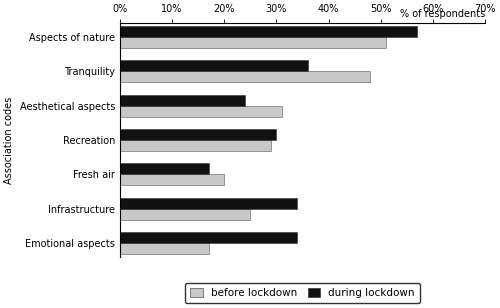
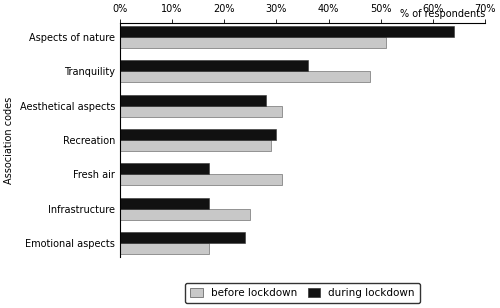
during lockdown/Aspects of nature: 57% -> 64%
during lockdown/Aesthetical aspects: 24% -> 28%
before lockdown/Fresh air: 20% -> 31%
during lockdown/Infrastructure: 34% -> 17%
during lockdown/Emotional aspects: 34% -> 24%
